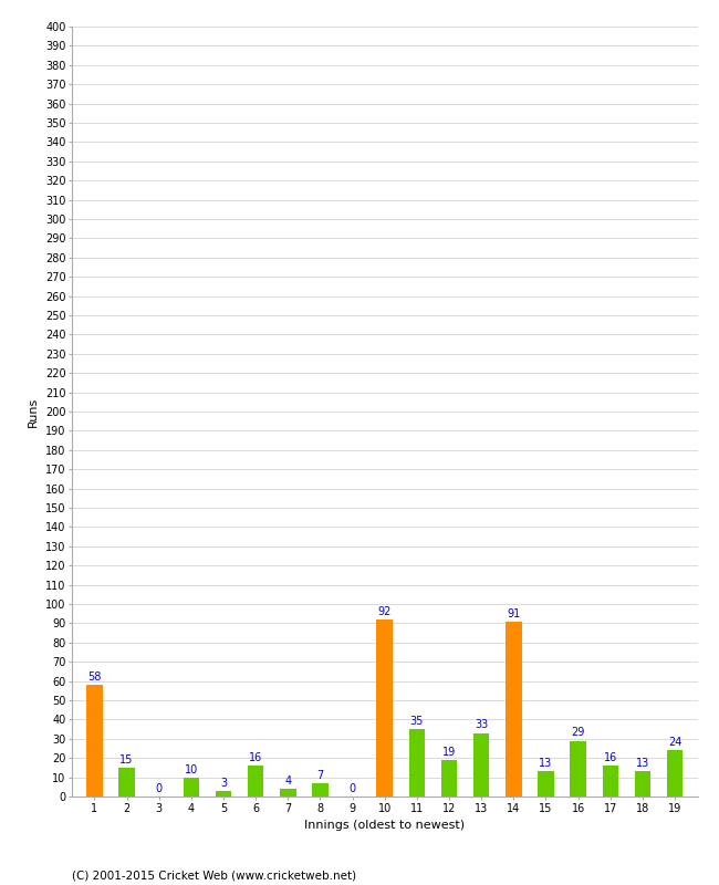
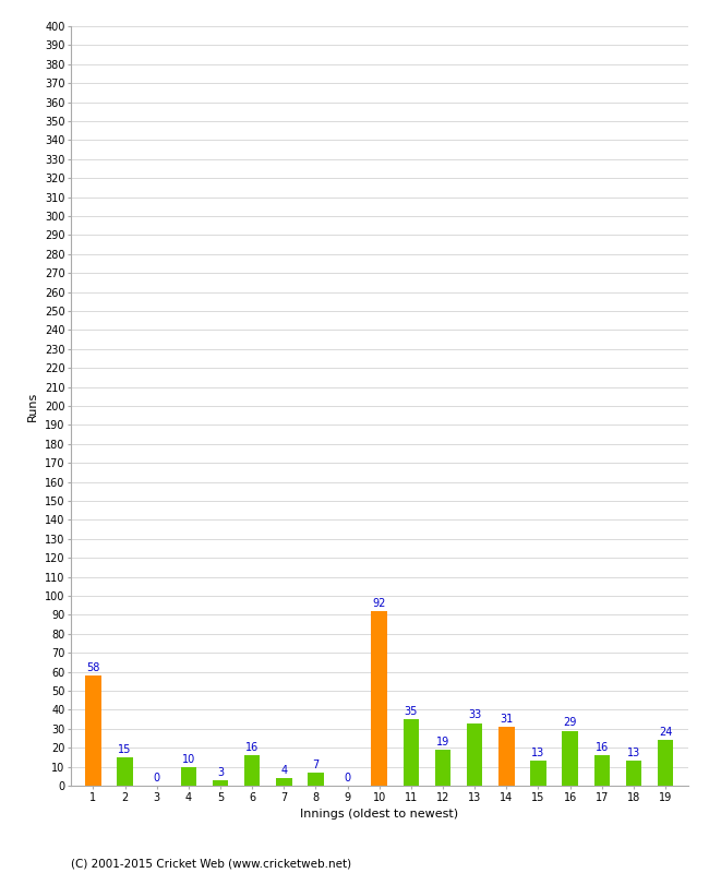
14: 91 -> 31
